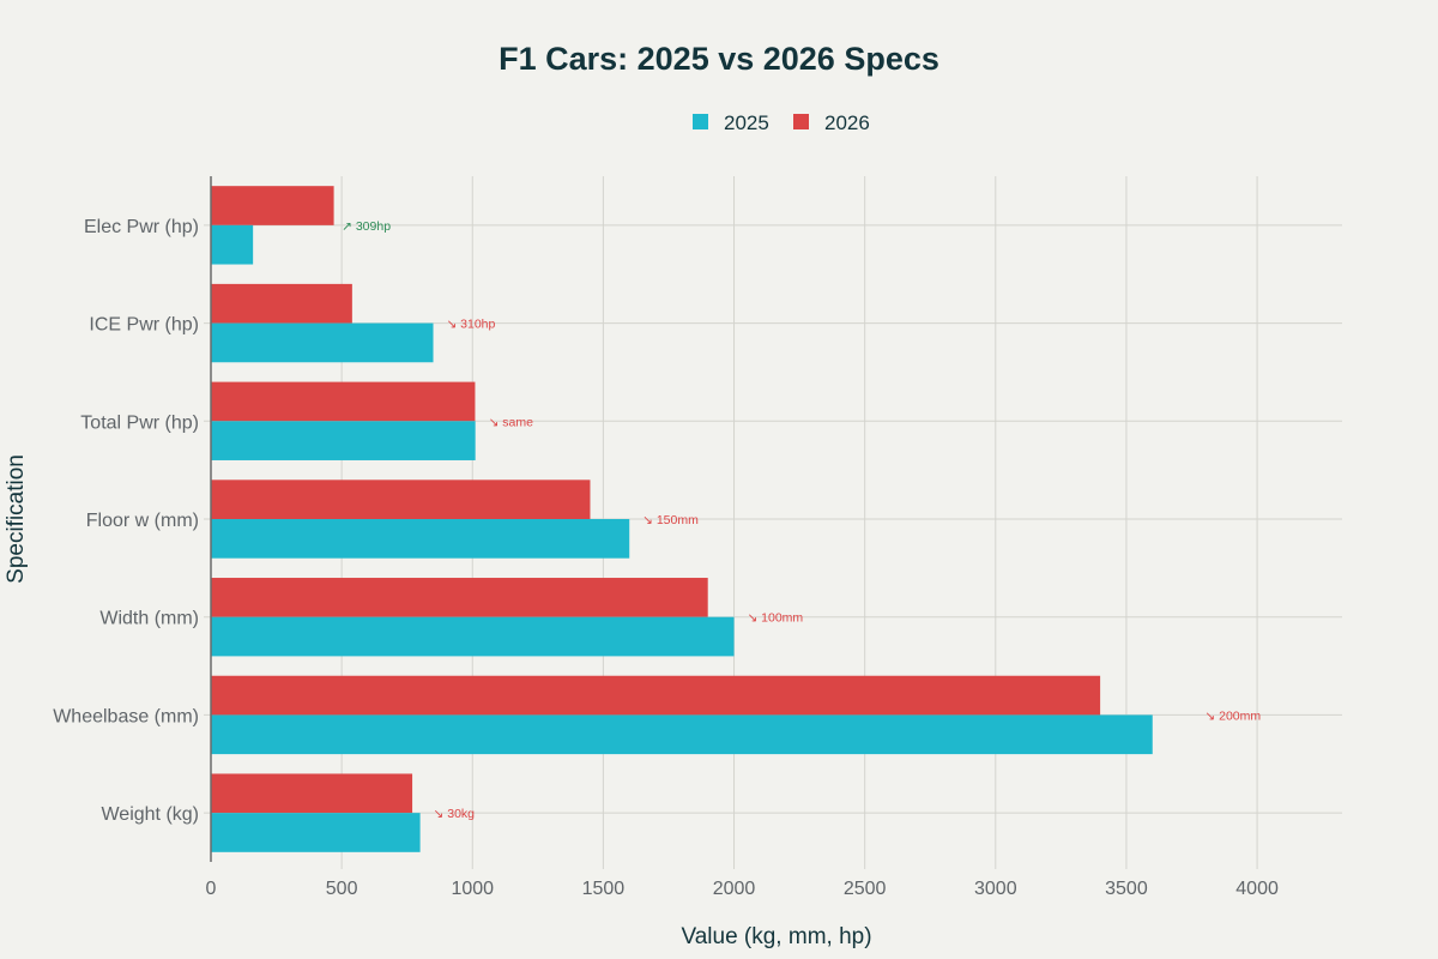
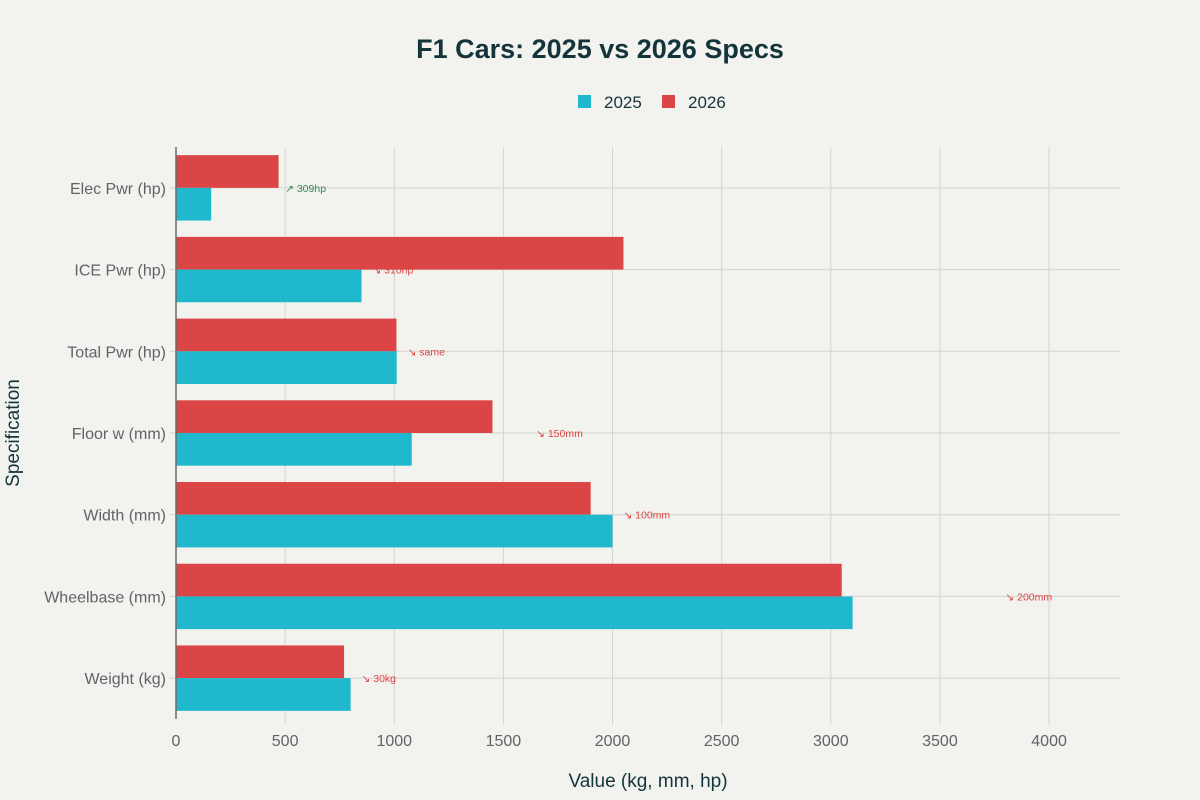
2026/ICE Pwr (hp): 540 -> 2050
2025/Floor w (mm): 1600 -> 1080
2025/Wheelbase (mm): 3600 -> 3100
2026/Wheelbase (mm): 3400 -> 3050
